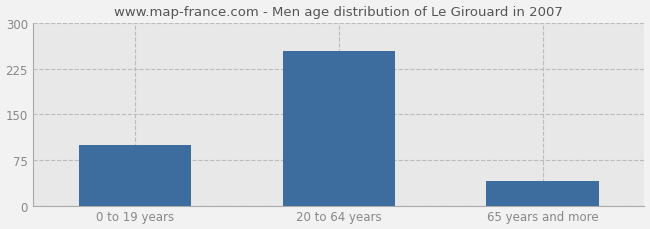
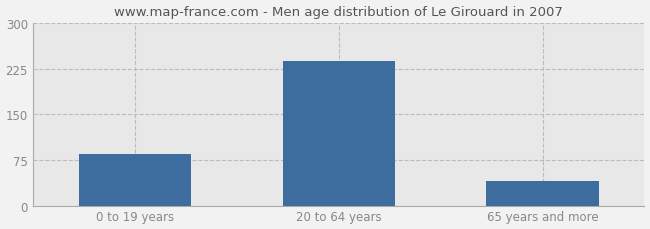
0 to 19 years: 100 -> 85
20 to 64 years: 254 -> 238
